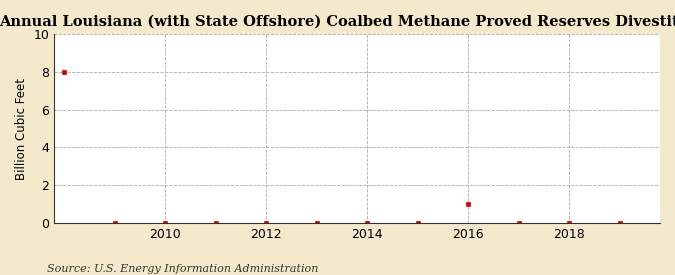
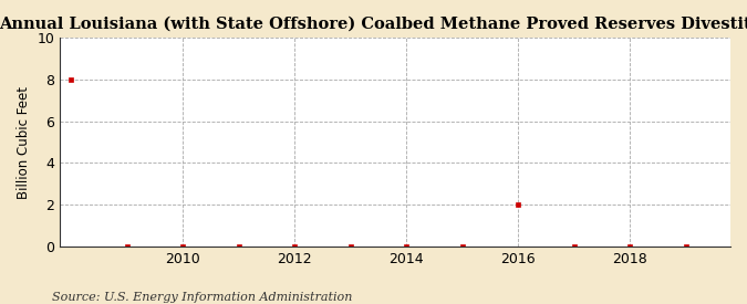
2016: 1 -> 2
